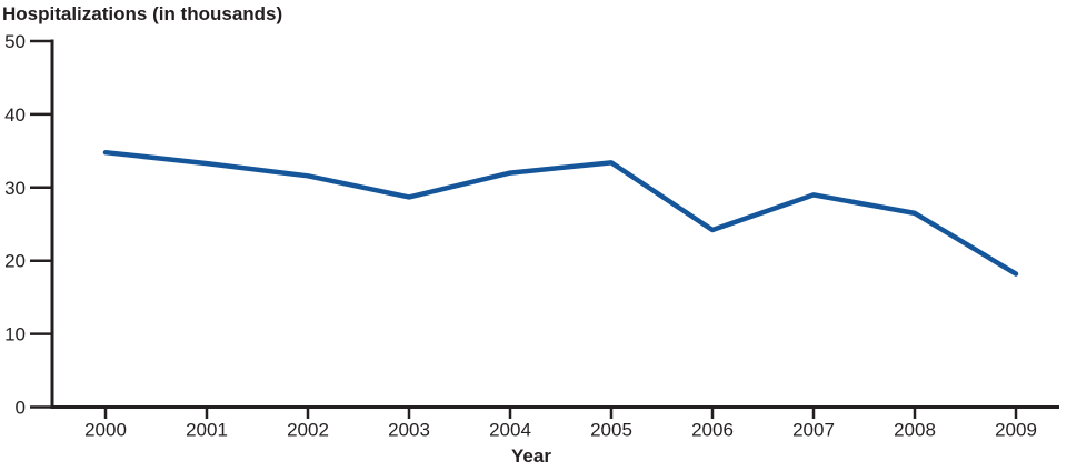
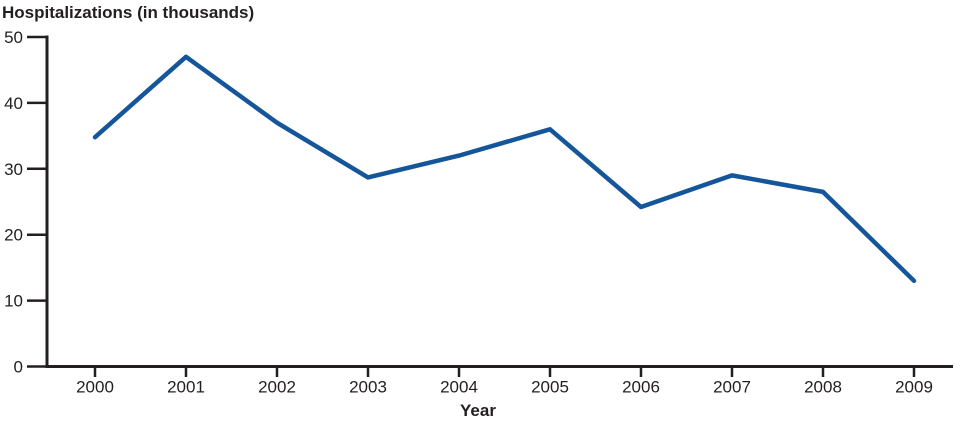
2001: 33 -> 47
2002: 32 -> 37
2005: 33 -> 36
2009: 18 -> 13
